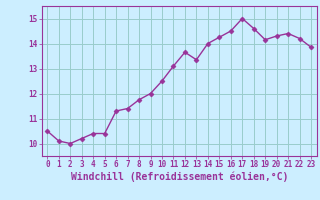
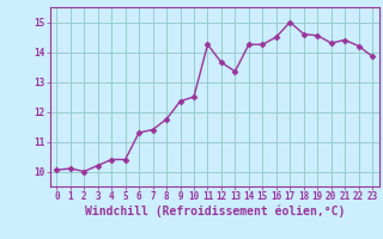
0: 10.50 -> 10.05
9: 12.00 -> 12.35
11: 13.10 -> 14.25
14: 14.00 -> 14.25
19: 14.15 -> 14.55
